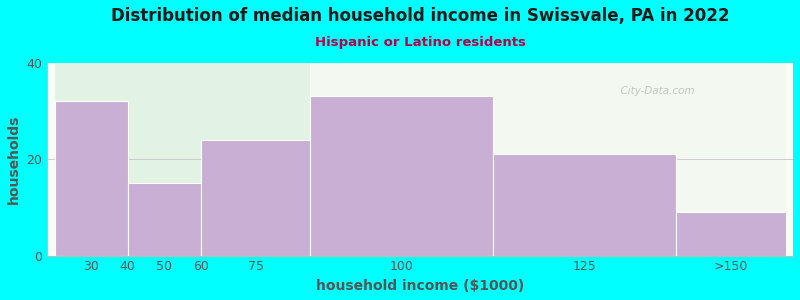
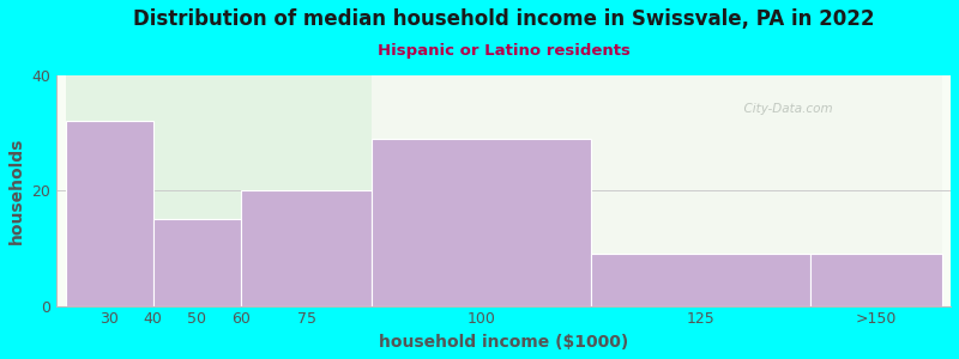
75: 24 -> 20
100: 33 -> 29
125: 21 -> 9
